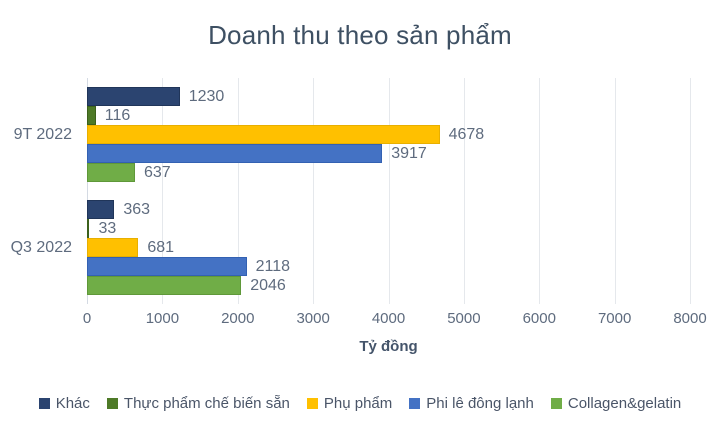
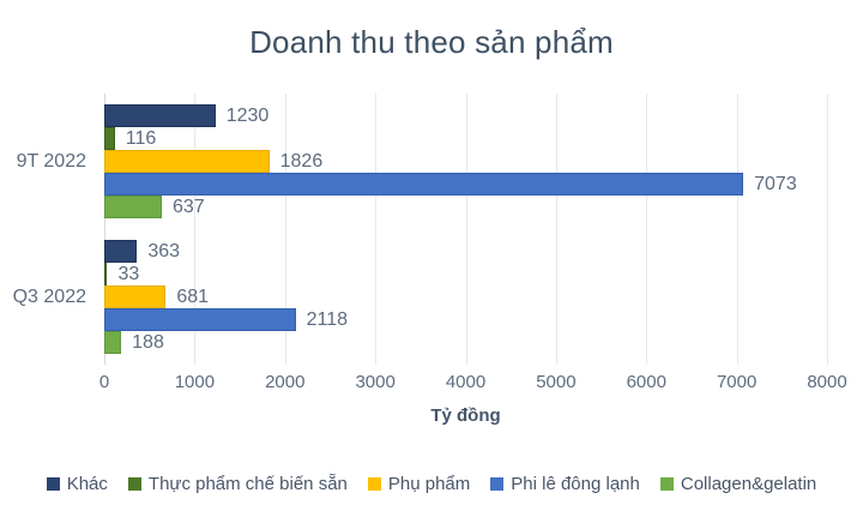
Phụ phẩm/9T 2022: 4678 -> 1826
Phi lê đông lạnh/9T 2022: 3917 -> 7073
Collagen&gelatin/Q3 2022: 2046 -> 188
